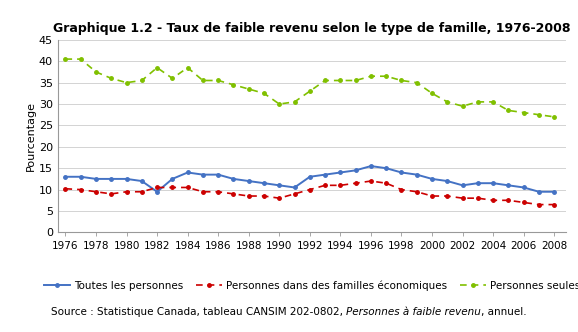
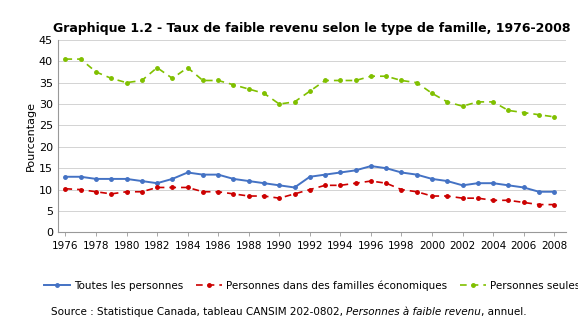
Toutes les personnes/1982: 9.5 -> 11.5
